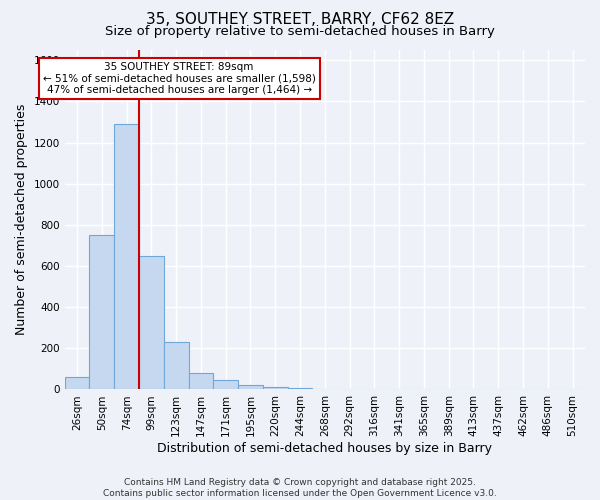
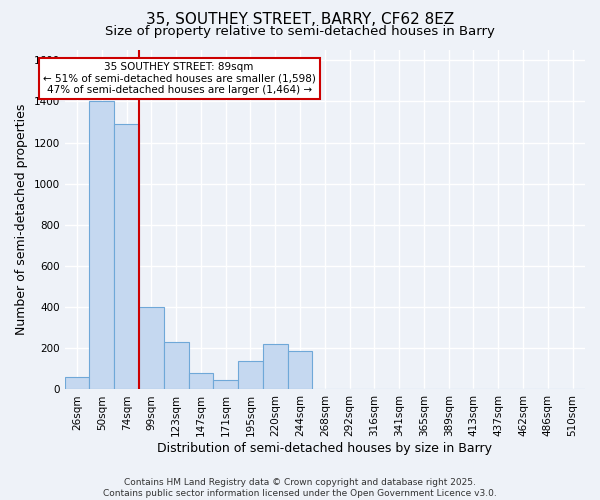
50sqm: 750 -> 1400
99sqm: 648 -> 400
195sqm: 20 -> 140
220sqm: 10 -> 220
244sqm: 5 -> 185
